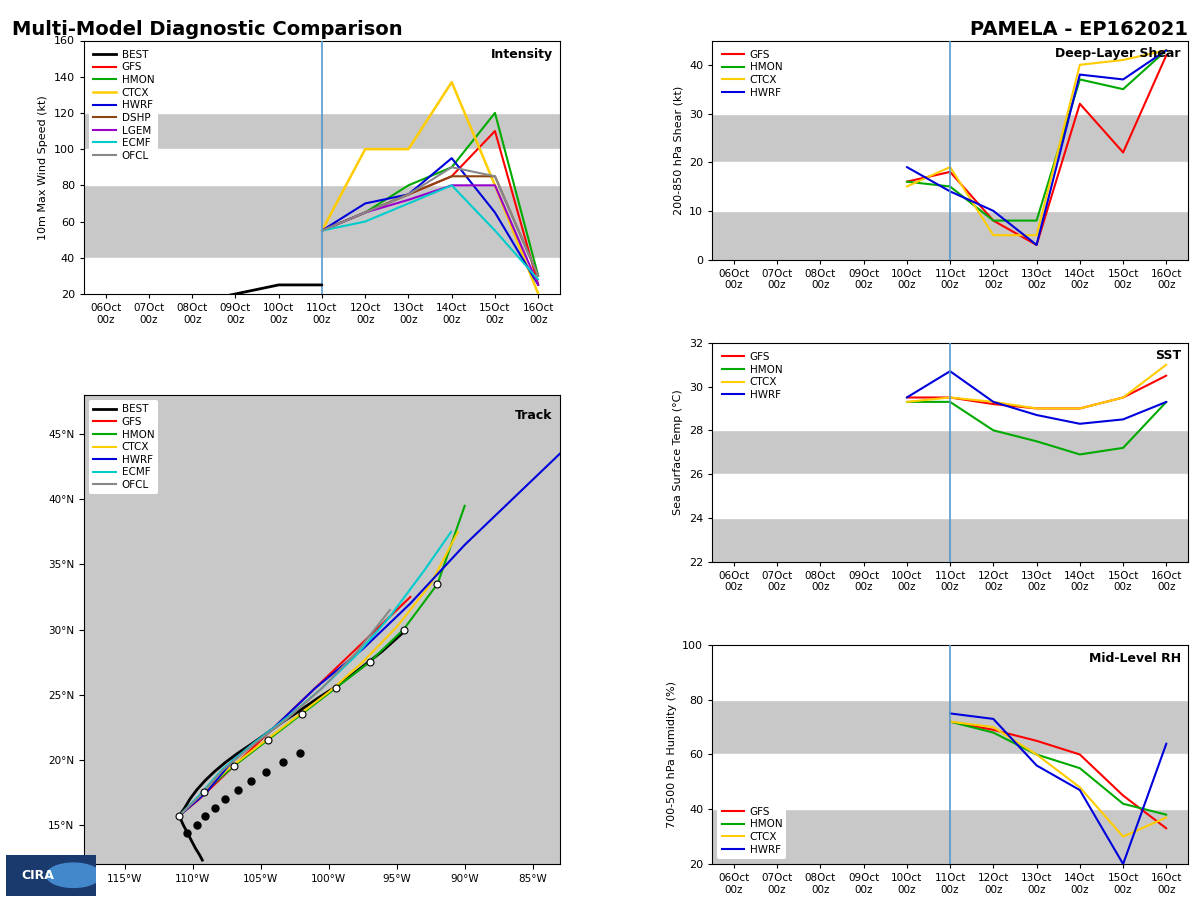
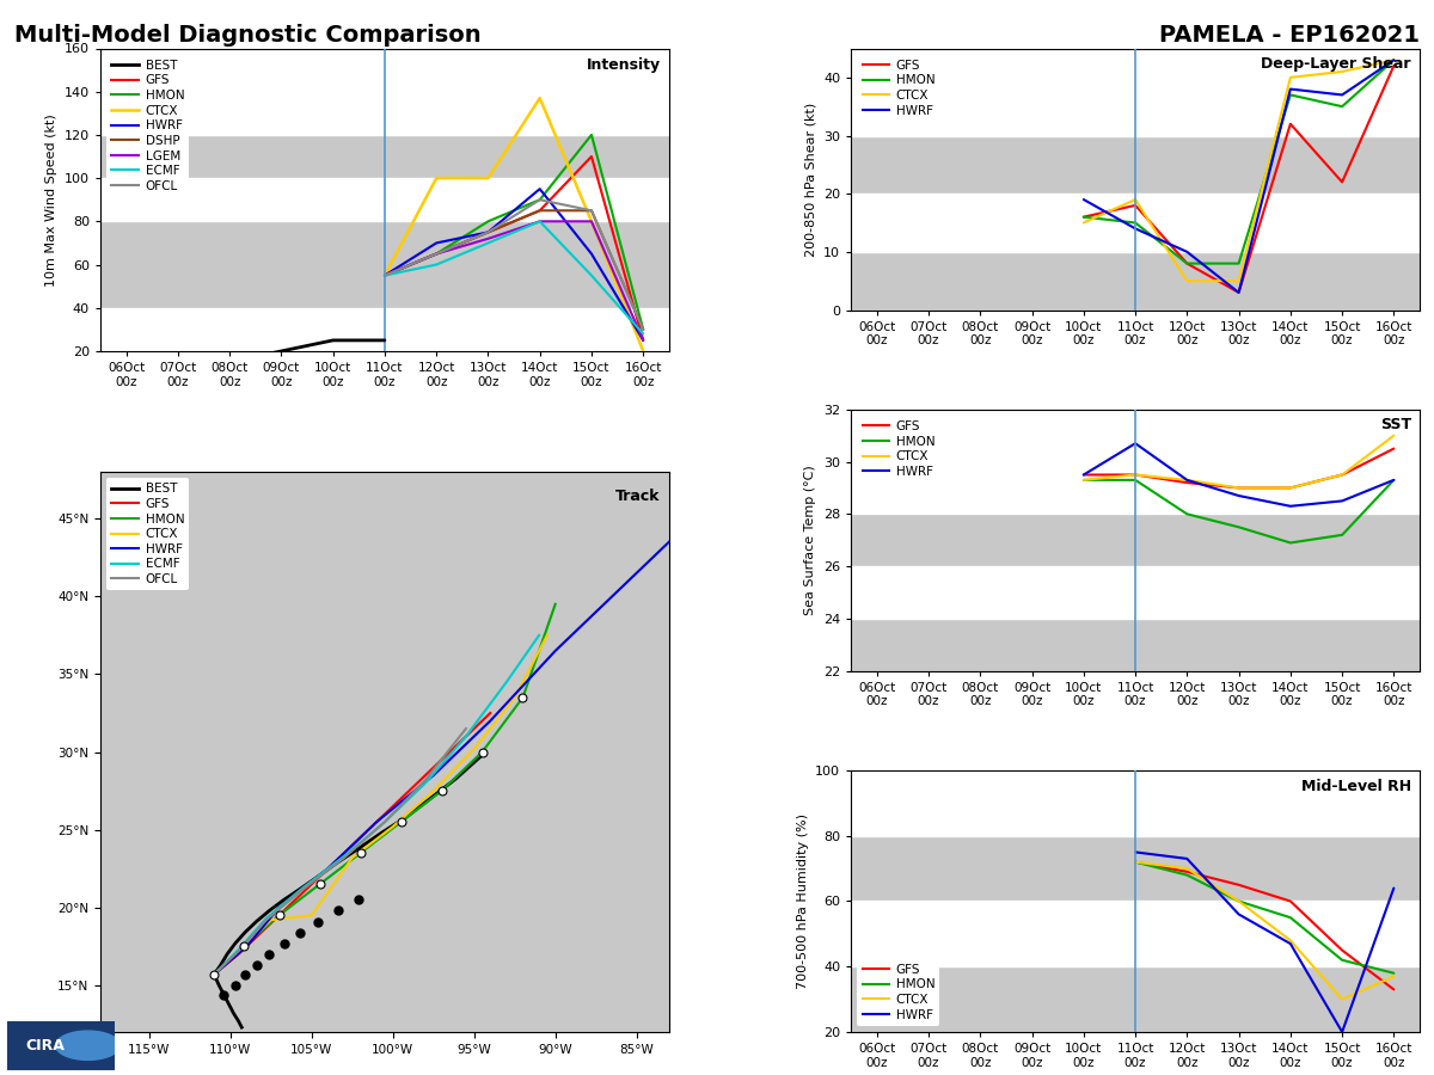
CTCX/105°W: 21.2°N -> 19.5°N
